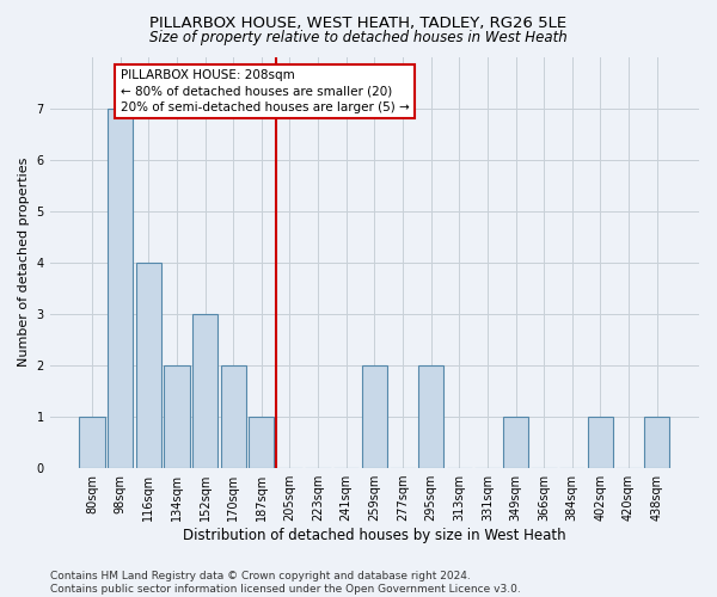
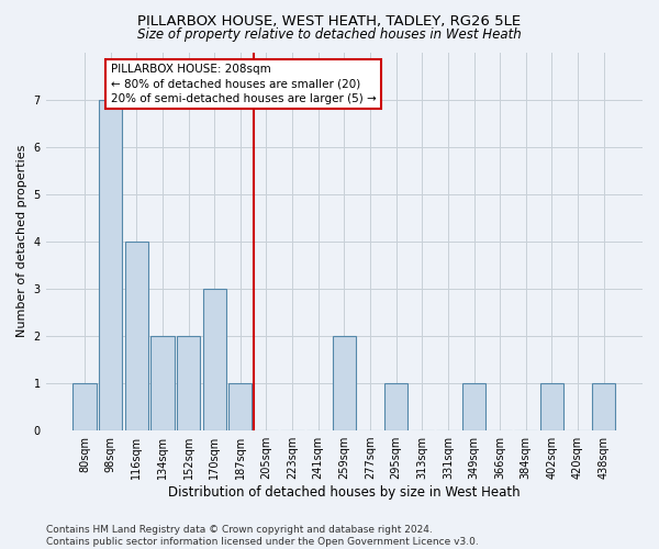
152sqm: 3 -> 2
170sqm: 2 -> 3
295sqm: 2 -> 1
